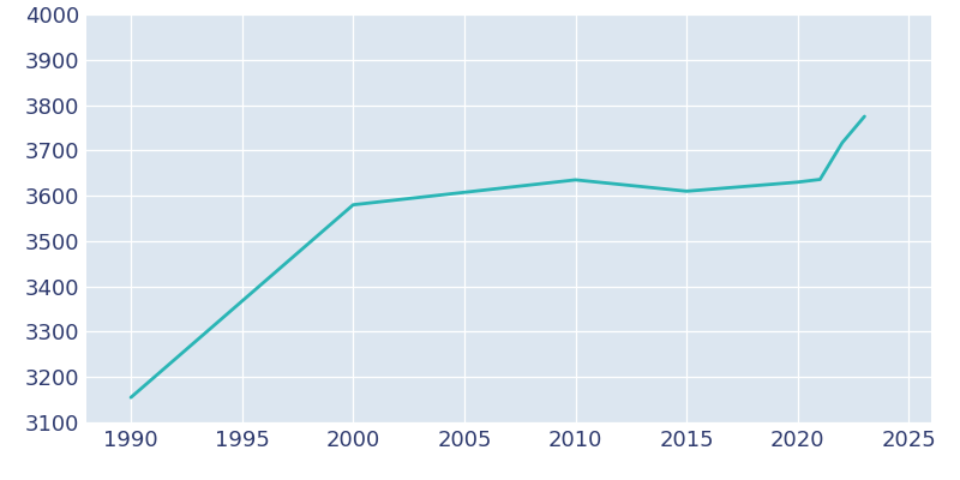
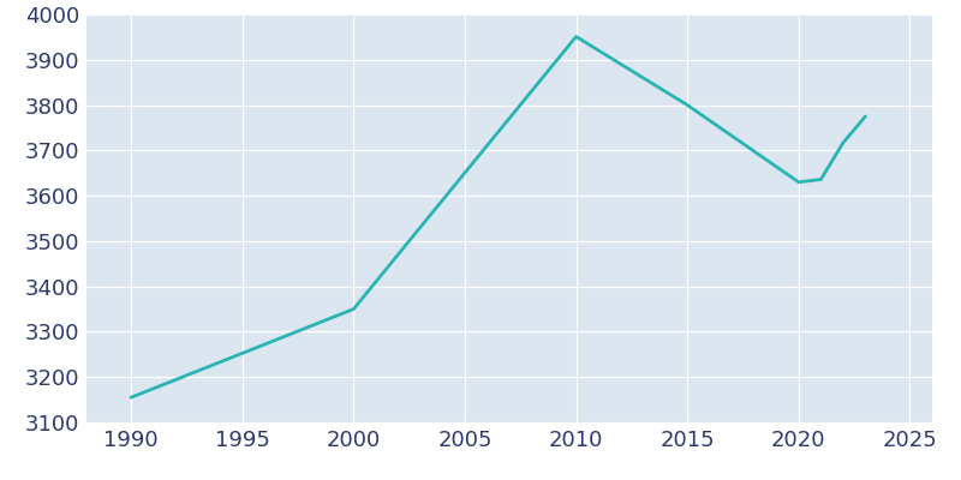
2000: 3580 -> 3350
2010: 3635 -> 3951
2015: 3610 -> 3800
